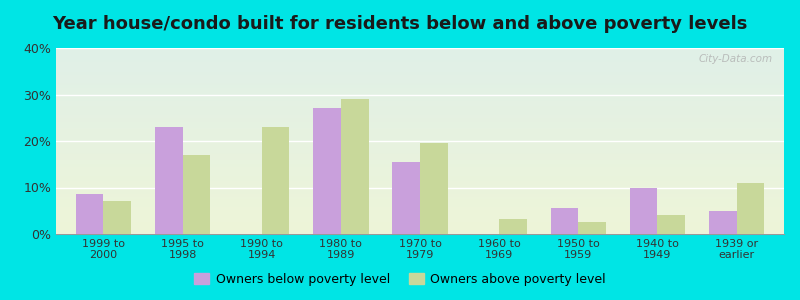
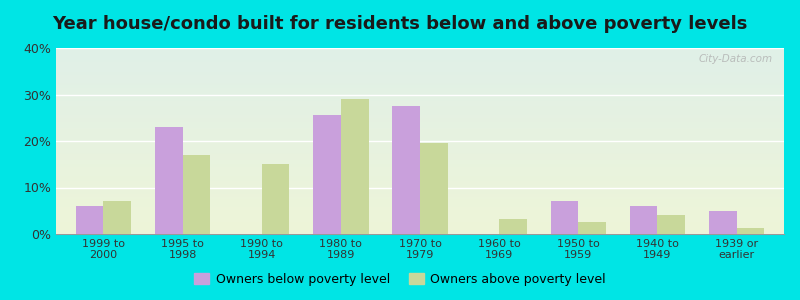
Owners below poverty level/1999 to 2000: 8.5% -> 6.0%
Owners above poverty level/1990 to 1994: 23.0% -> 15.0%
Owners below poverty level/1980 to 1989: 27.0% -> 25.5%
Owners below poverty level/1970 to 1979: 15.5% -> 27.5%
Owners below poverty level/1950 to 1959: 5.5% -> 7.0%
Owners below poverty level/1940 to 1949: 10.0% -> 6.0%
Owners above poverty level/1939 or earlier: 11.0% -> 1.2%
